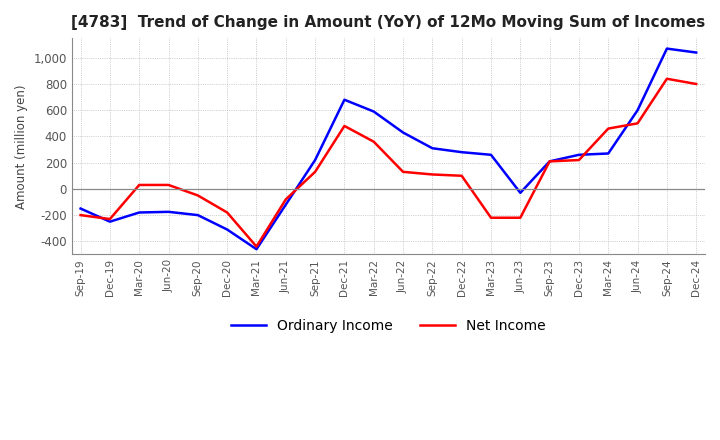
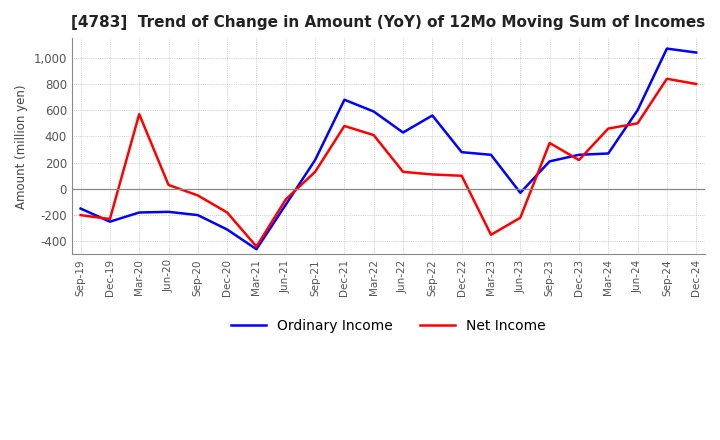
Net Income/Mar-20: 30 -> 570
Net Income/Mar-22: 360 -> 410
Ordinary Income/Sep-22: 310 -> 560
Net Income/Mar-23: -220 -> -350
Net Income/Sep-23: 210 -> 350
